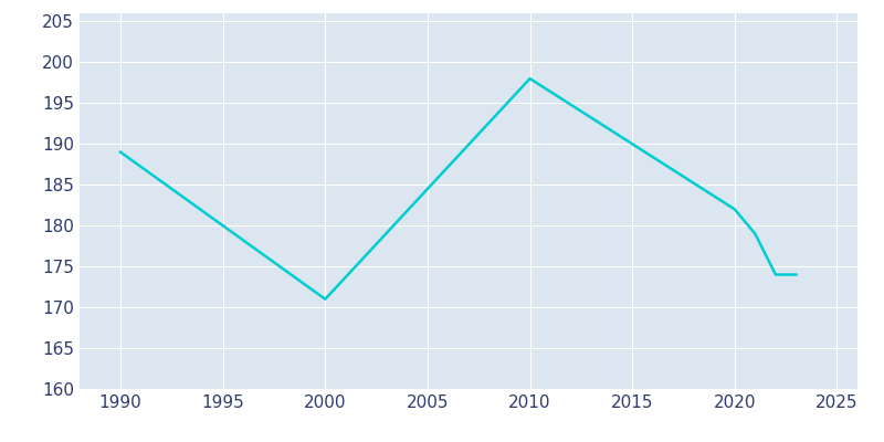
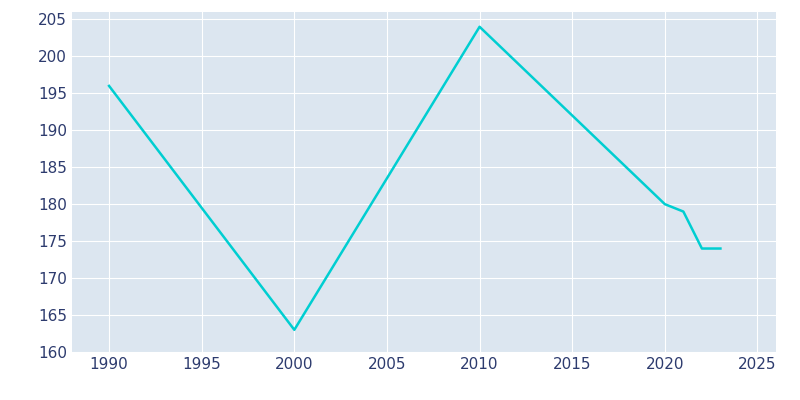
1990: 189 -> 196
2000: 171 -> 163
2010: 198 -> 204
2020: 182 -> 180
